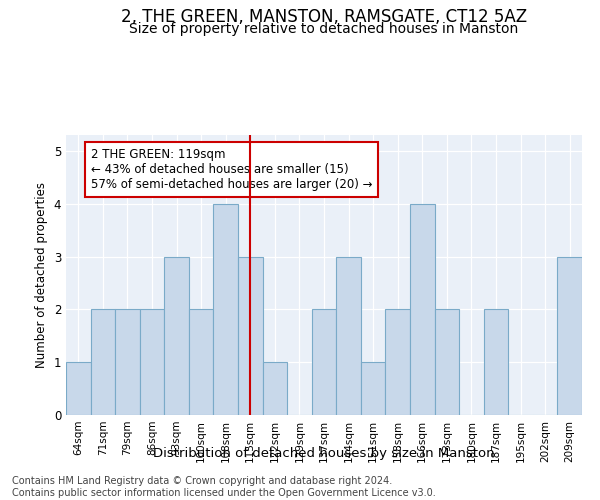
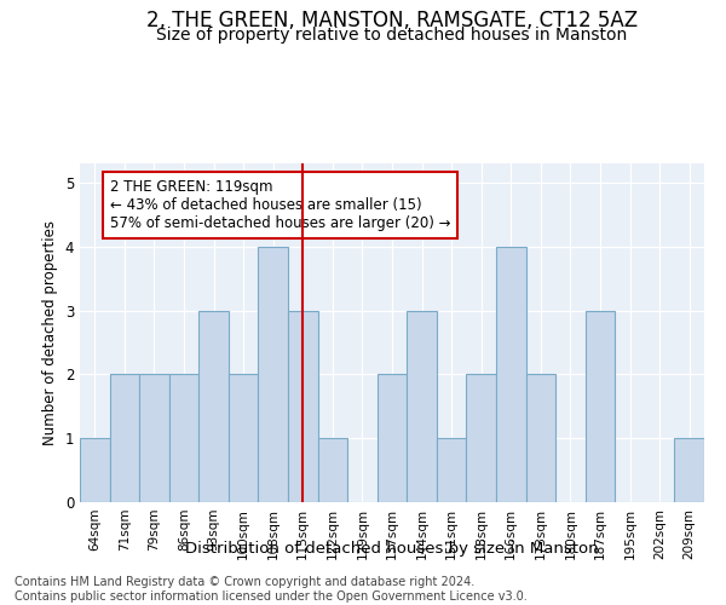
187sqm: 2 -> 3
209sqm: 3 -> 1
